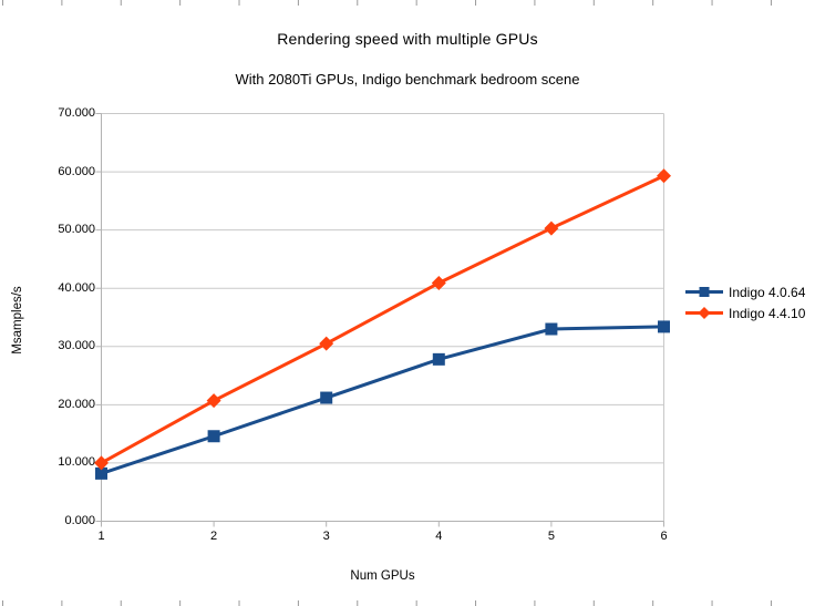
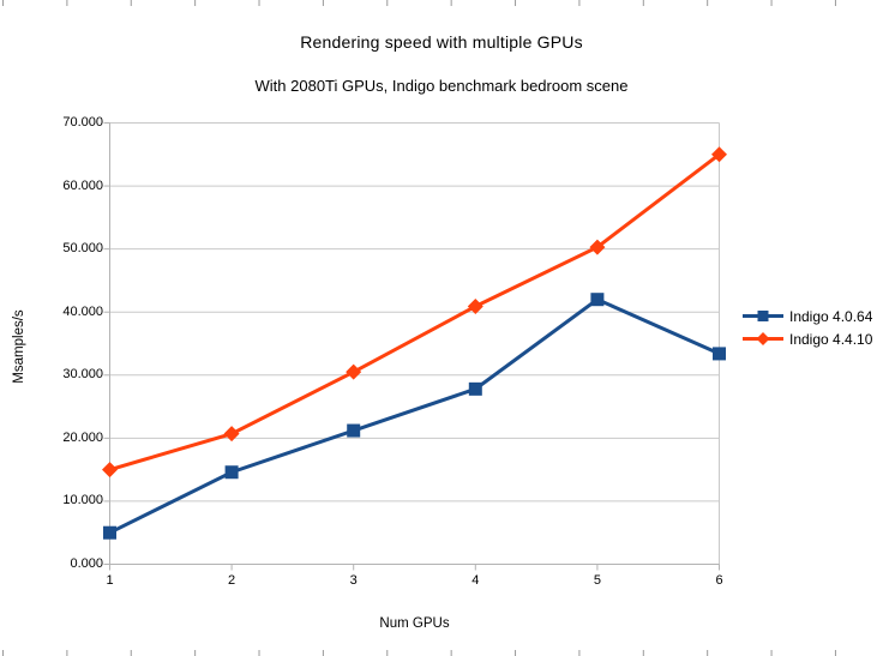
Indigo 4.0.64/1: 8 -> 5
Indigo 4.4.10/1: 10 -> 15
Indigo 4.0.64/5: 33 -> 42
Indigo 4.4.10/6: 59 -> 65
